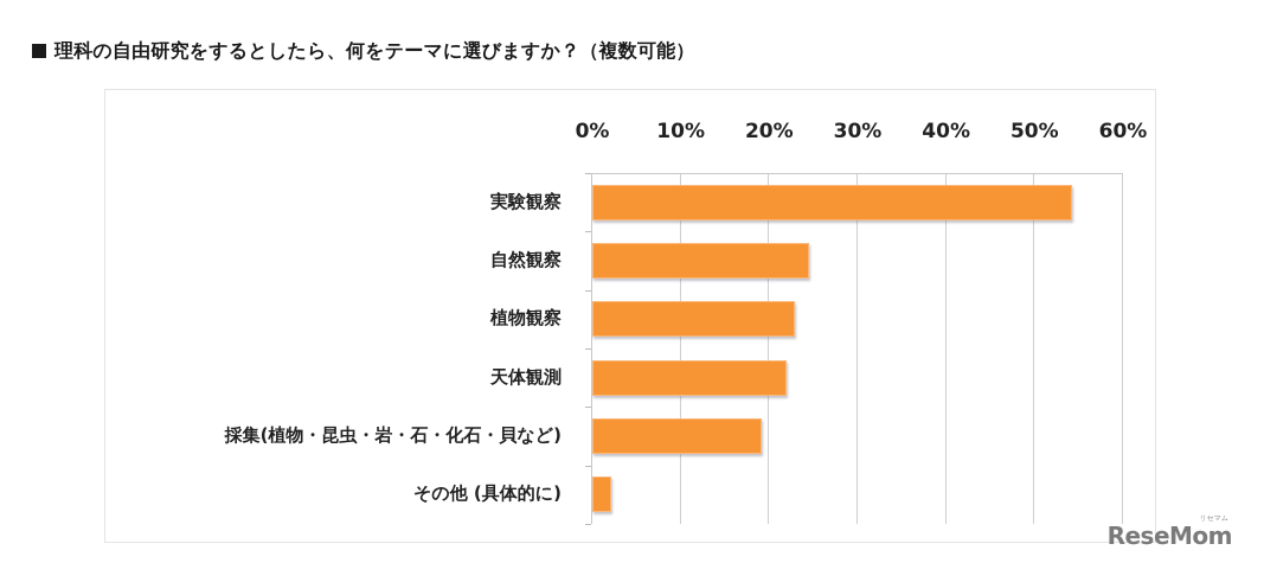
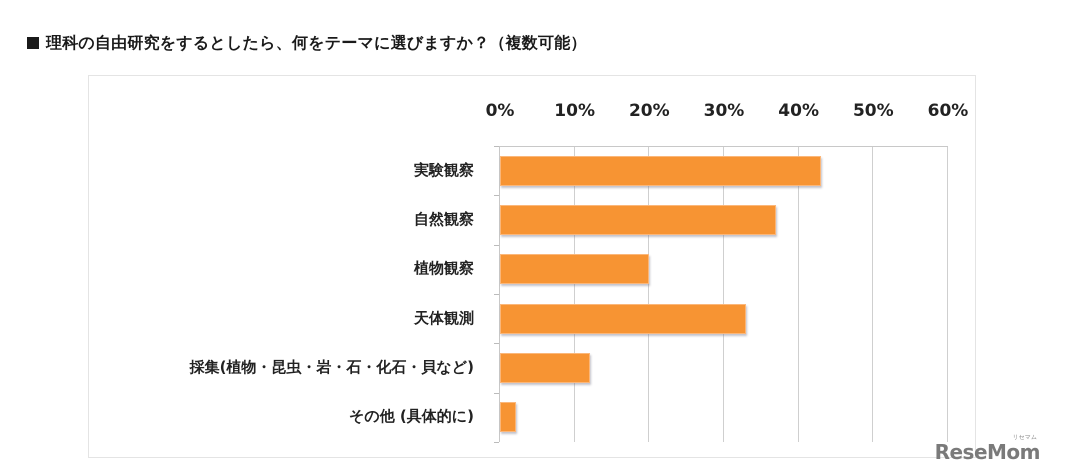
実験観察: 54% -> 43%
自然観察: 24% -> 37%
植物観察: 23% -> 20%
天体観測: 22% -> 33%
採集(植物・昆虫・岩・石・化石・貝など): 19% -> 12%
